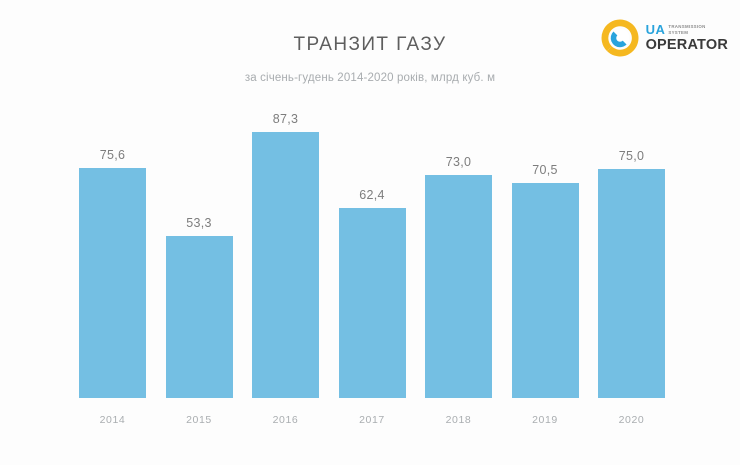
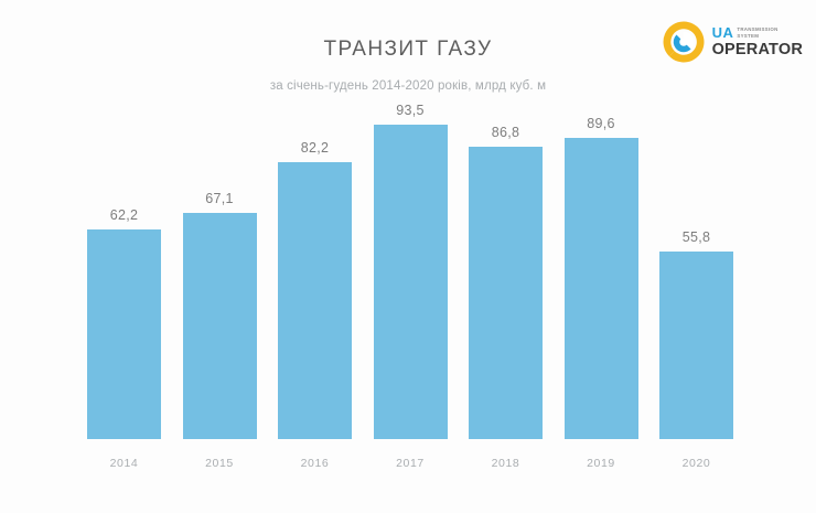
2014: 75,6 -> 62,2
2015: 53,3 -> 67,1
2016: 87,3 -> 82,2
2017: 62,4 -> 93,5
2018: 73,0 -> 86,8
2019: 70,5 -> 89,6
2020: 75,0 -> 55,8
